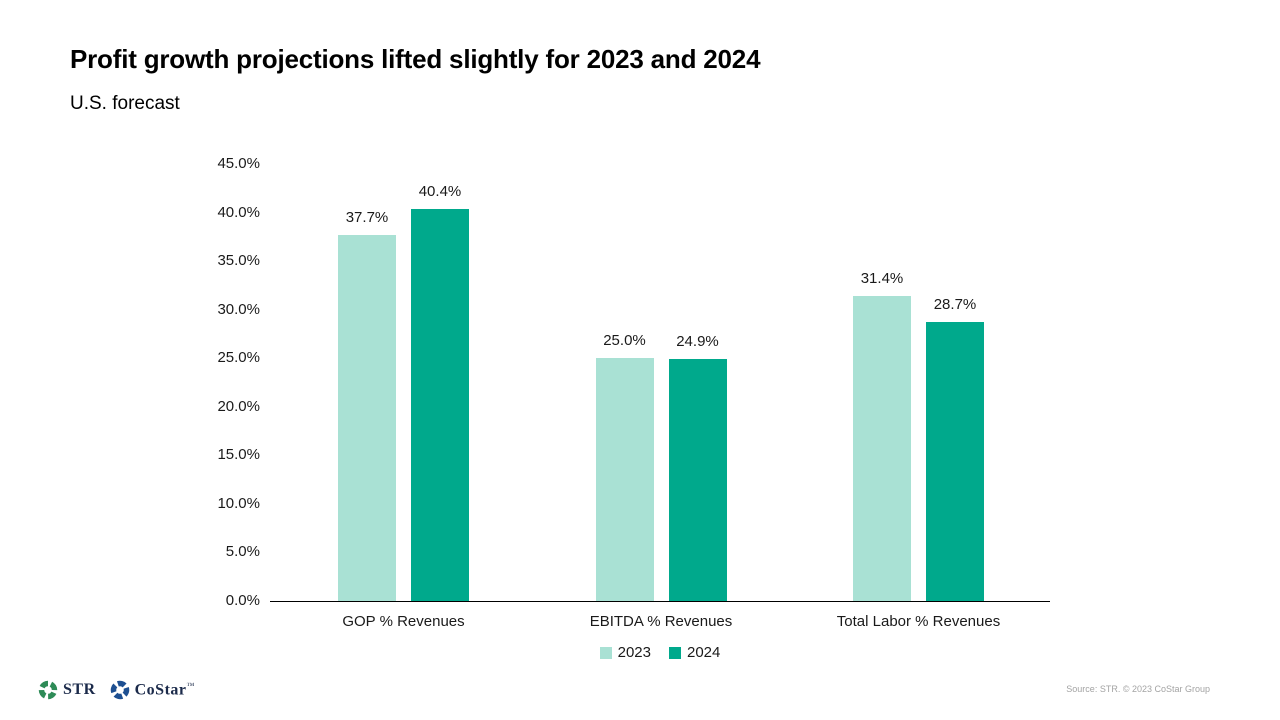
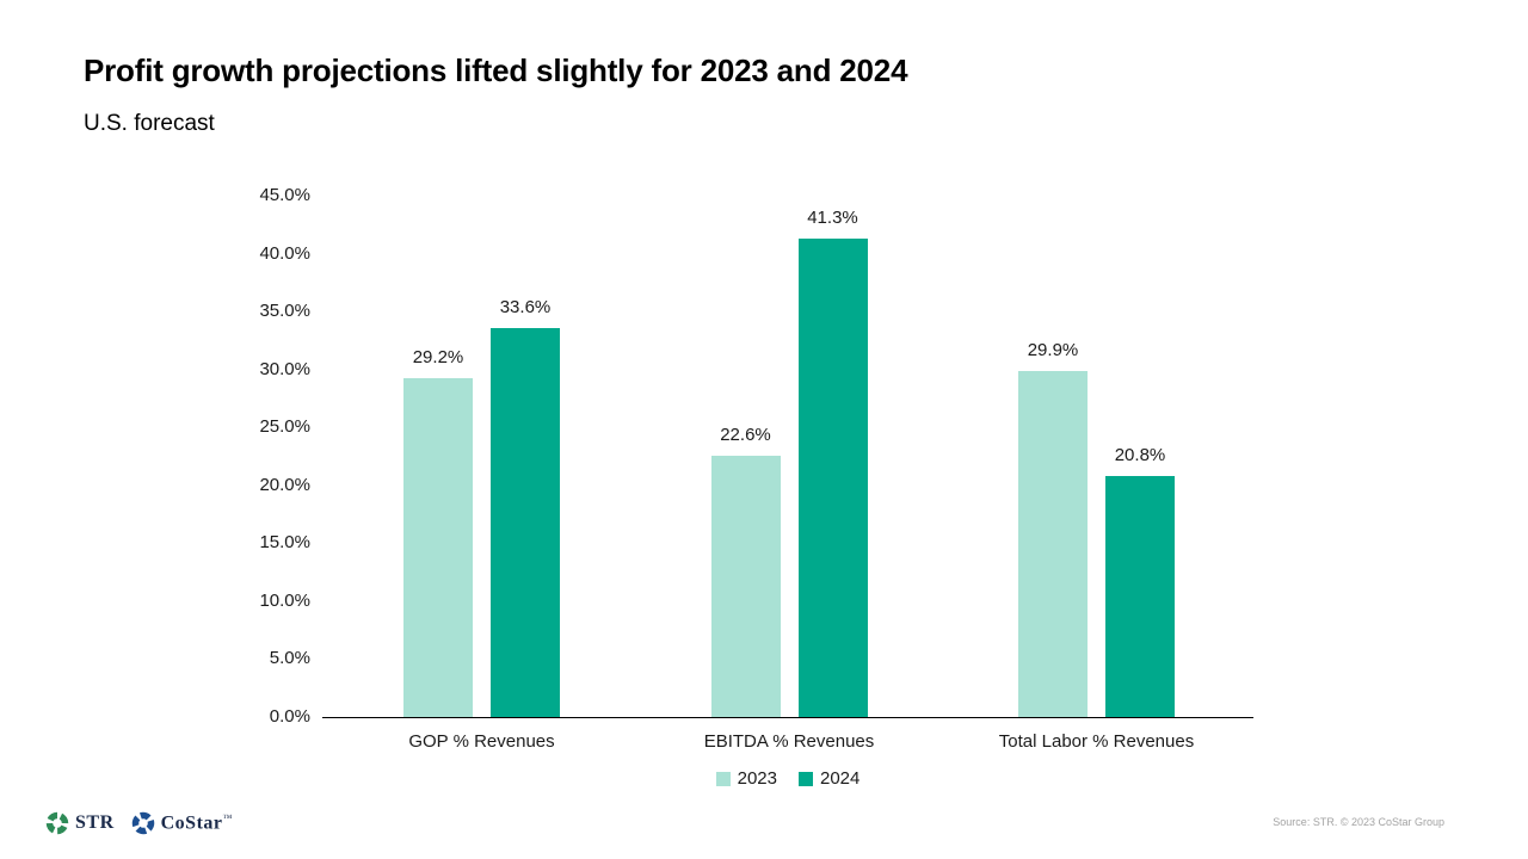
2023/GOP % Revenues: 37.7% -> 29.2%
2024/GOP % Revenues: 40.4% -> 33.6%
2023/EBITDA % Revenues: 25.0% -> 22.6%
2024/EBITDA % Revenues: 24.9% -> 41.3%
2023/Total Labor % Revenues: 31.4% -> 29.9%
2024/Total Labor % Revenues: 28.7% -> 20.8%
